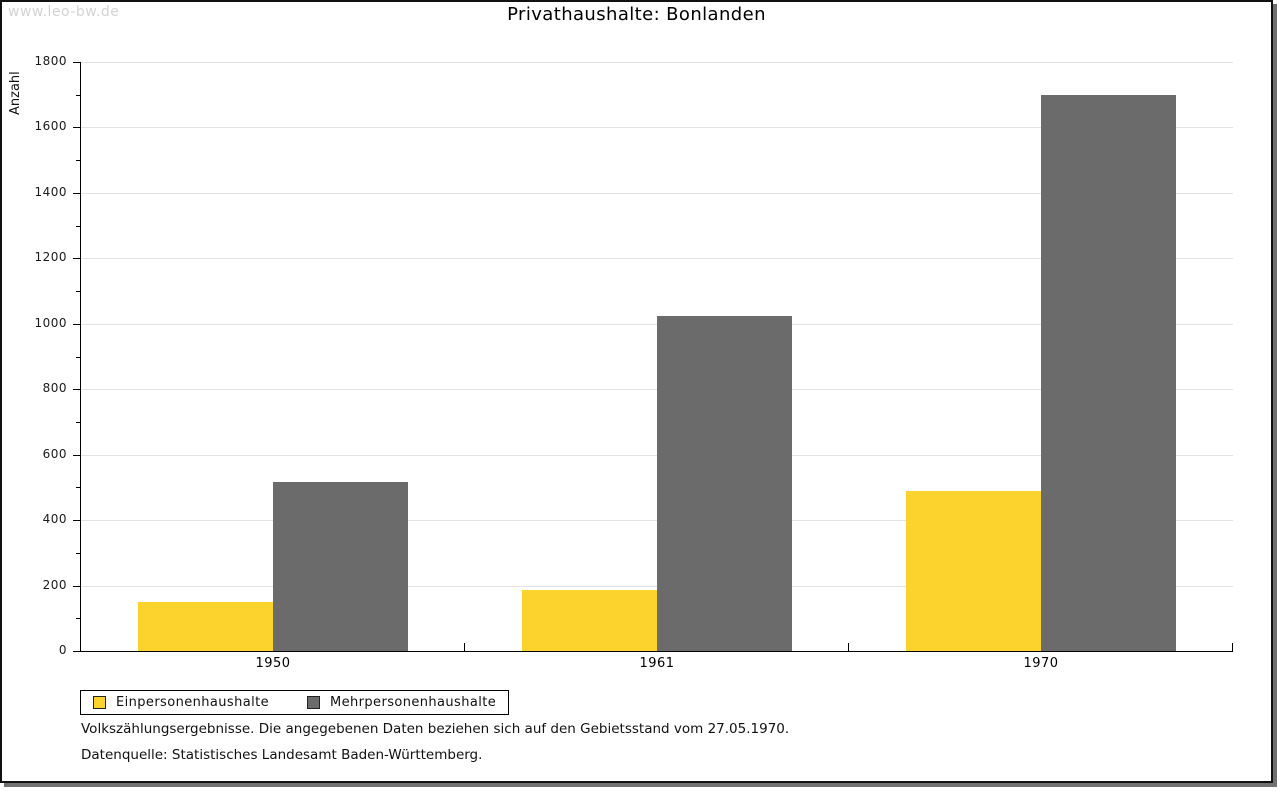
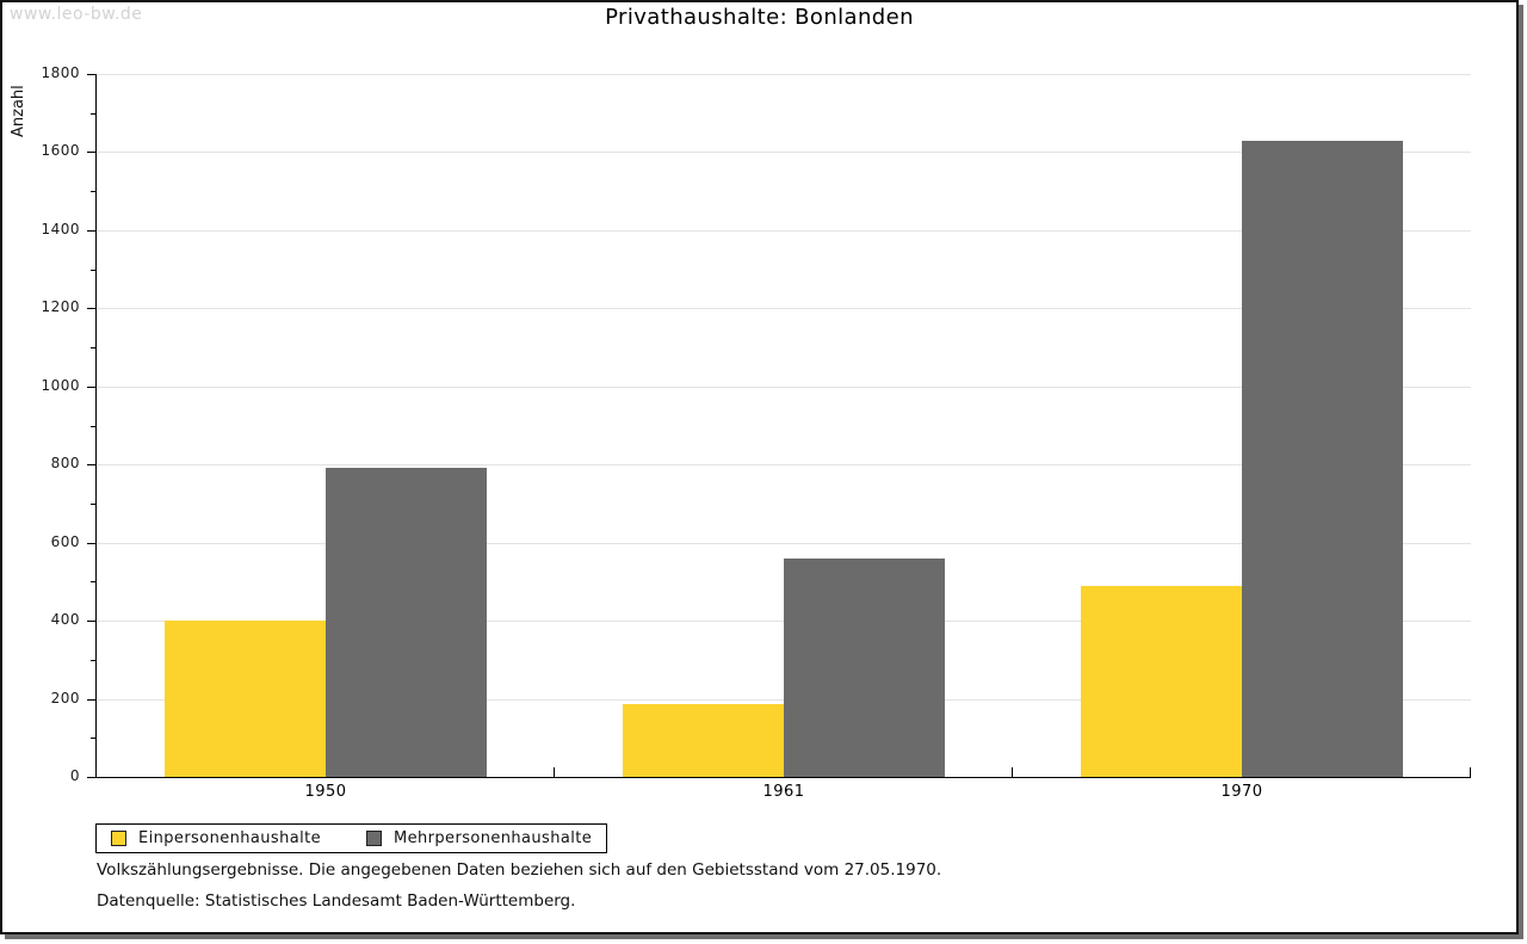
Einpersonenhaushalte/1950: 150 -> 400
Mehrpersonenhaushalte/1950: 520 -> 790
Mehrpersonenhaushalte/1961: 1020 -> 560
Mehrpersonenhaushalte/1970: 1700 -> 1630
